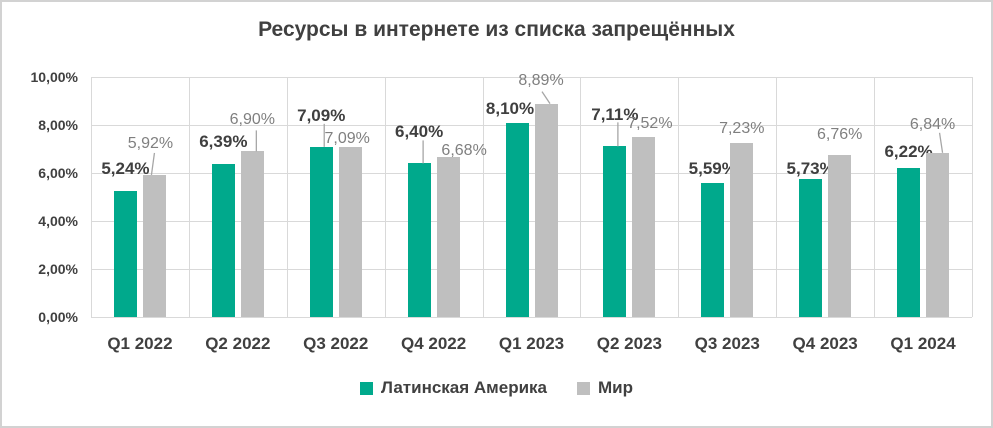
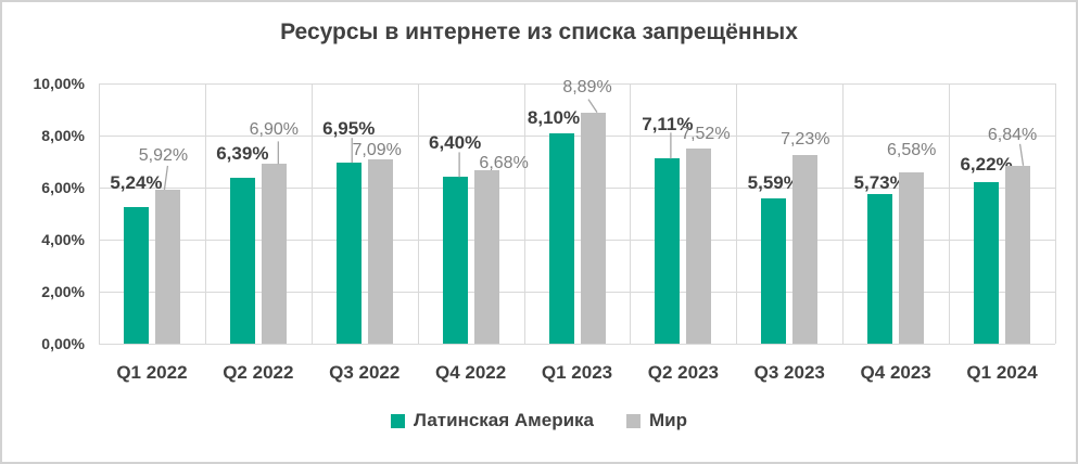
Латинская Америка/Q3 2022: 7,09% -> 6,95%
Мир/Q4 2023: 6,76% -> 6,58%
